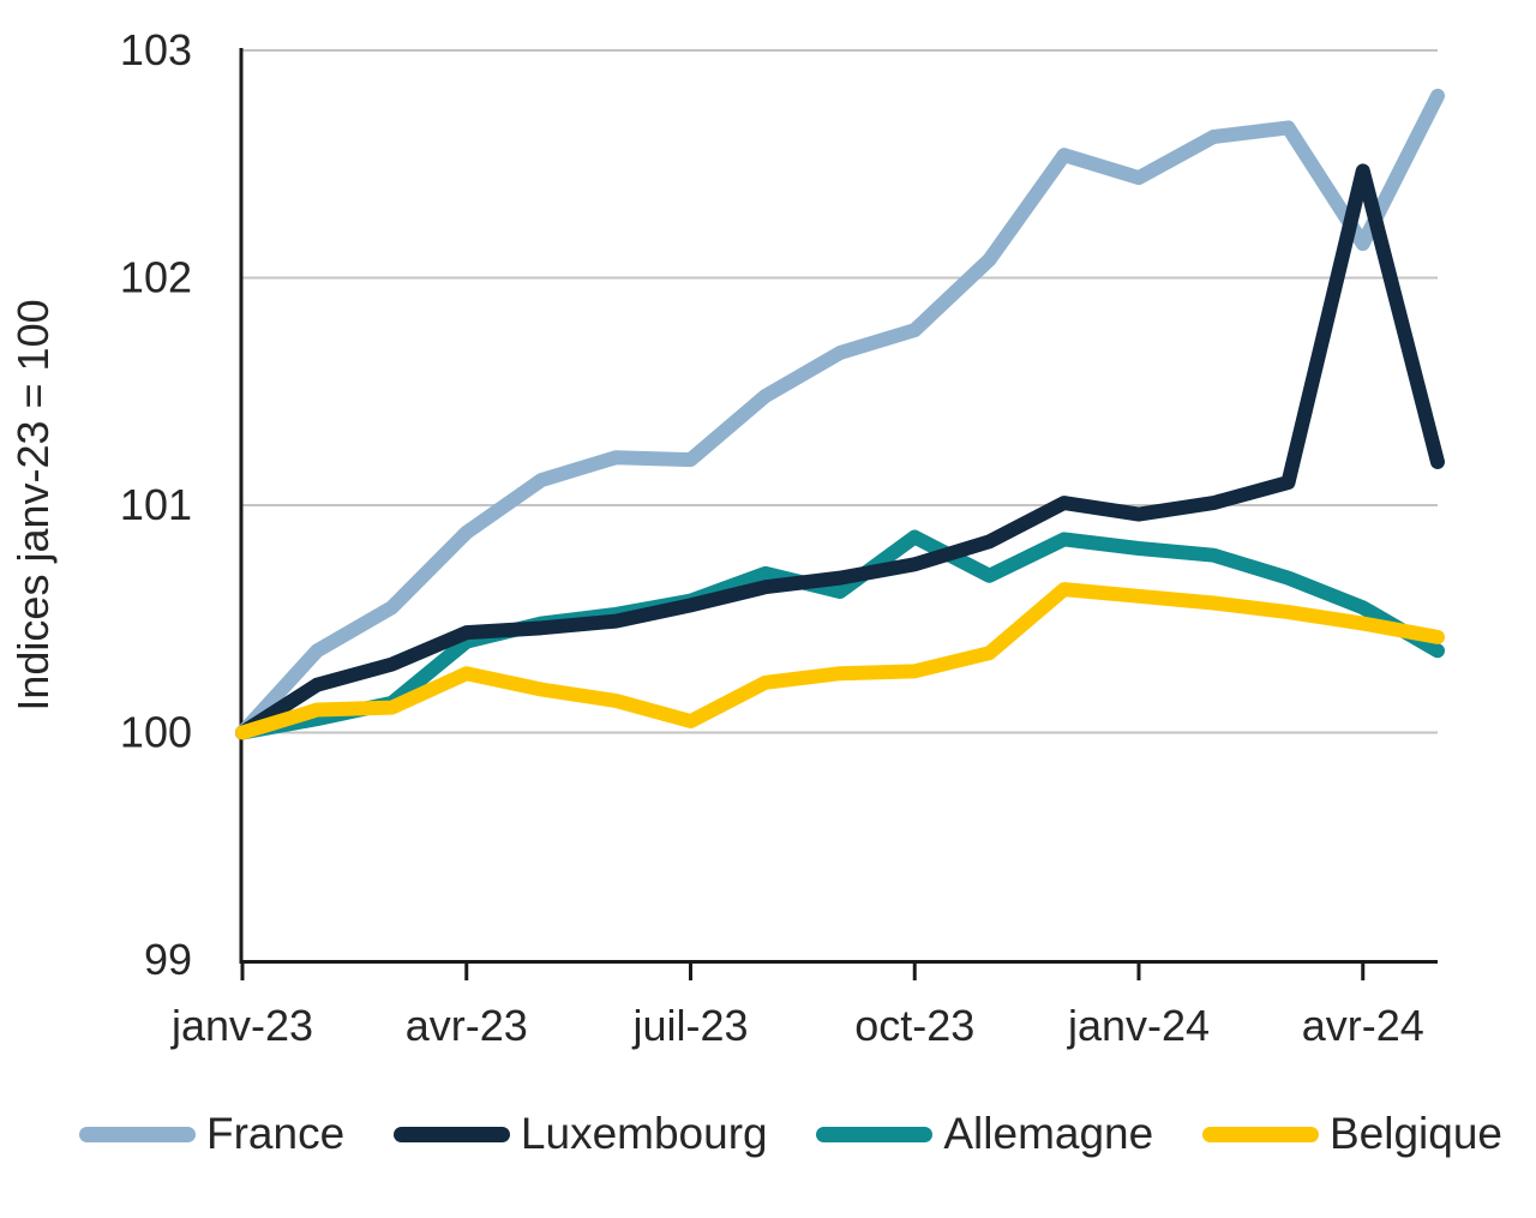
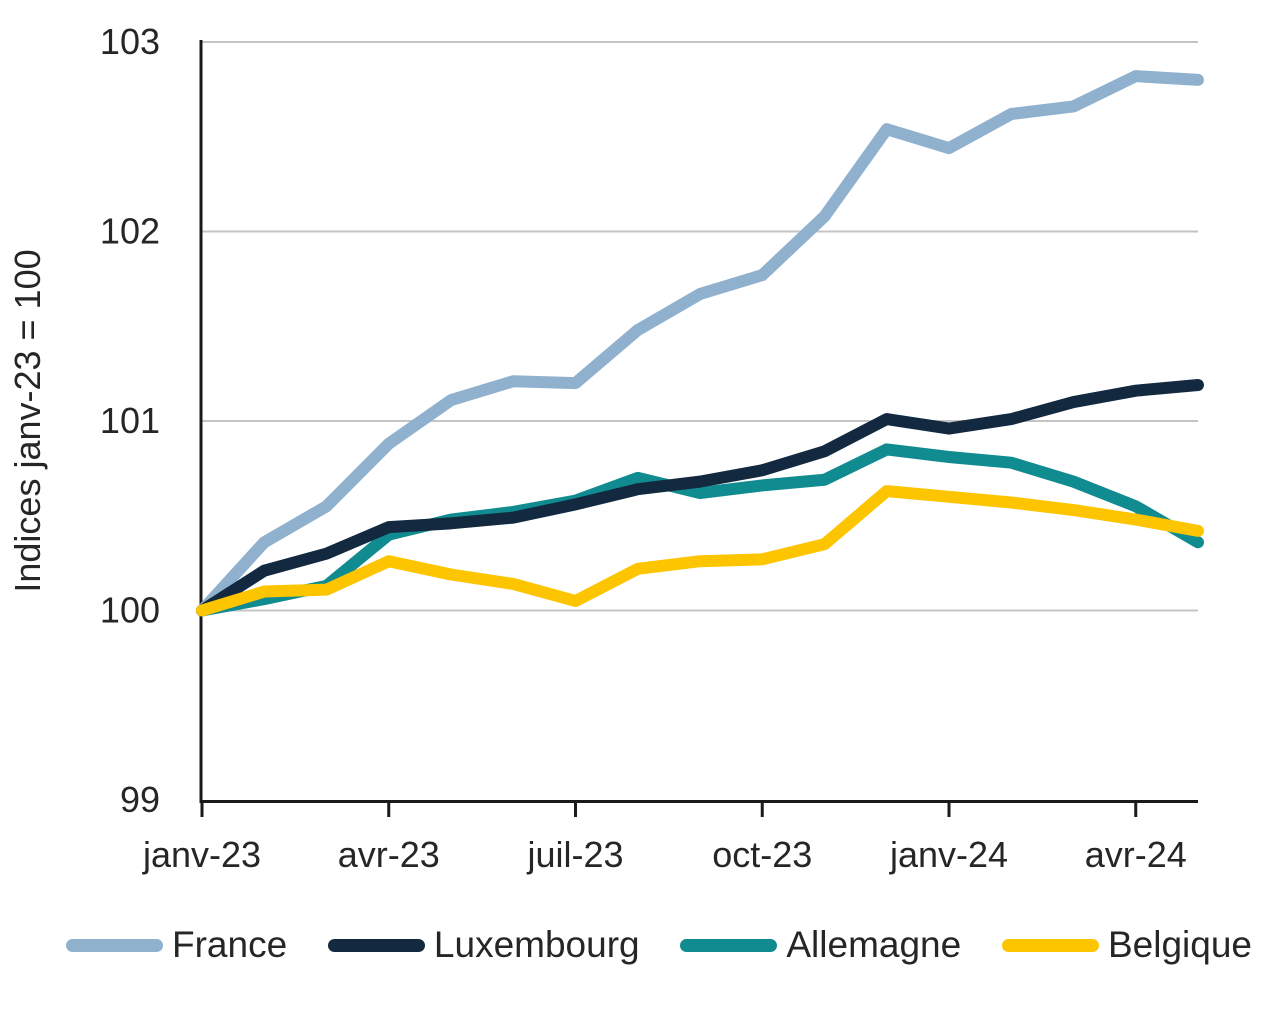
Allemagne/oct-23: 100.86 -> 100.66
France/avr-24: 102.15 -> 102.82
Luxembourg/avr-24: 102.47 -> 101.16
